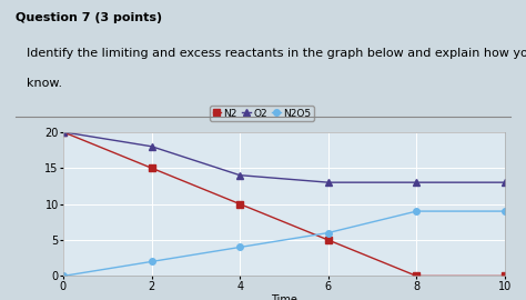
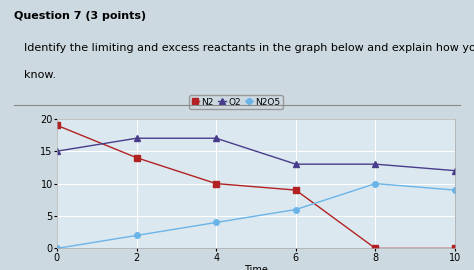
N2/0: 20 -> 19
O2/0: 20 -> 15
N2/2: 15 -> 14
O2/2: 18 -> 17
O2/4: 14 -> 17
N2/6: 5 -> 9
N2O5/8: 9 -> 10
O2/10: 13 -> 12
